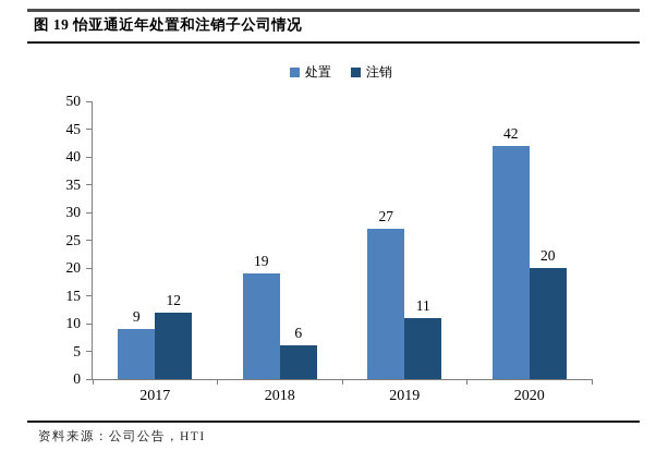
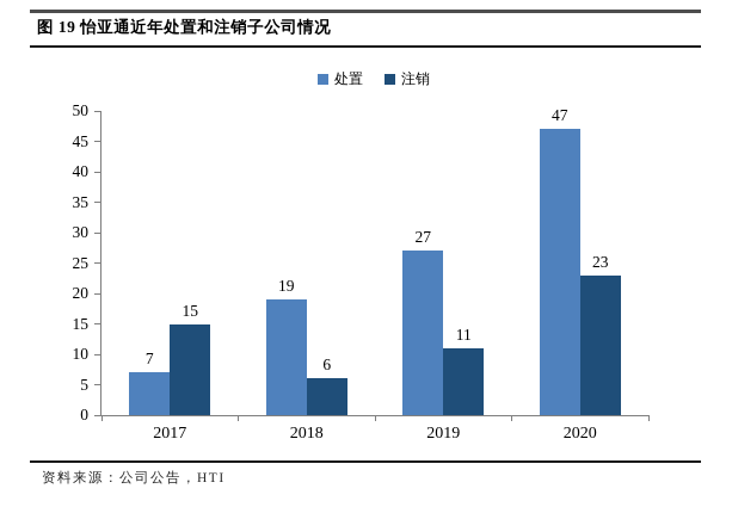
处置/2017: 9 -> 7
注销/2017: 12 -> 15
处置/2020: 42 -> 47
注销/2020: 20 -> 23
